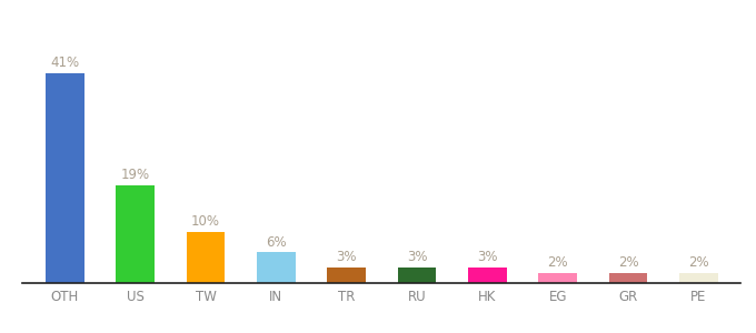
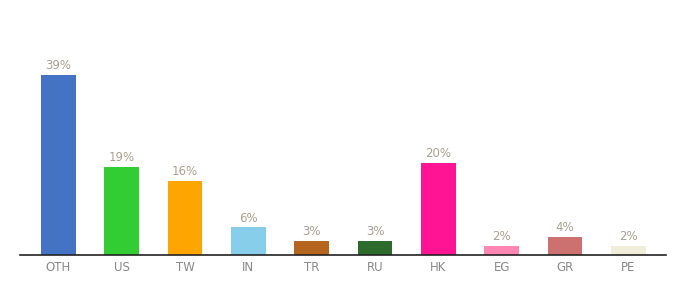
OTH: 41% -> 39%
TW: 10% -> 16%
HK: 3% -> 20%
GR: 2% -> 4%
